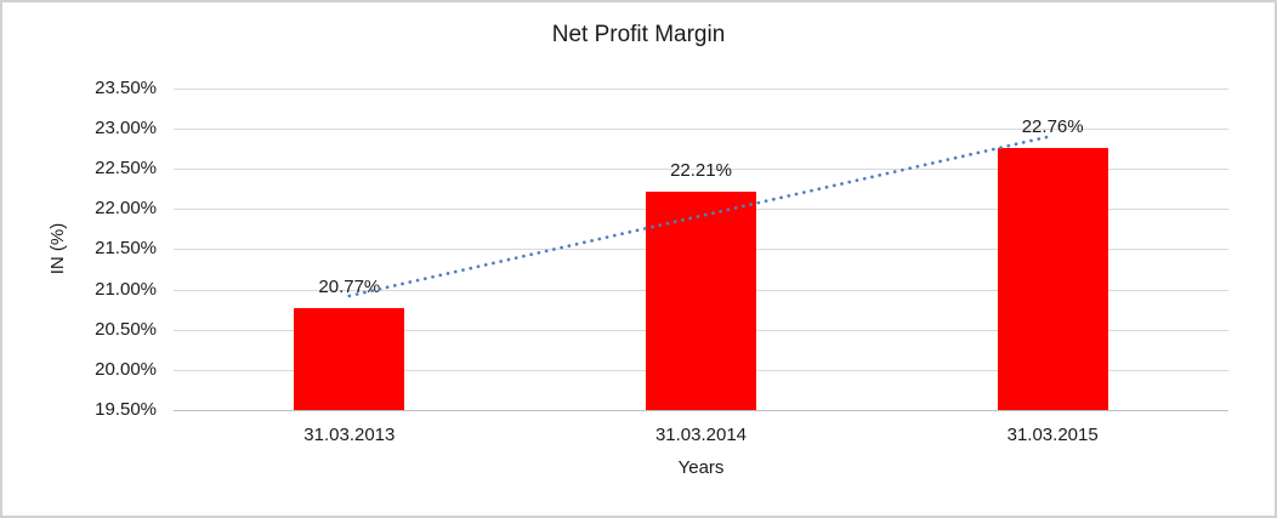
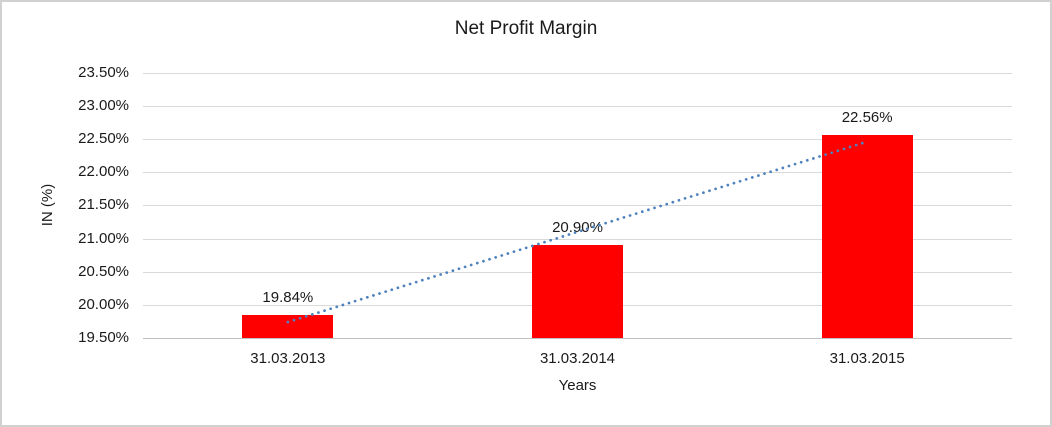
31.03.2013: 20.77% -> 19.84%
31.03.2014: 22.21% -> 20.90%
31.03.2015: 22.76% -> 22.56%
